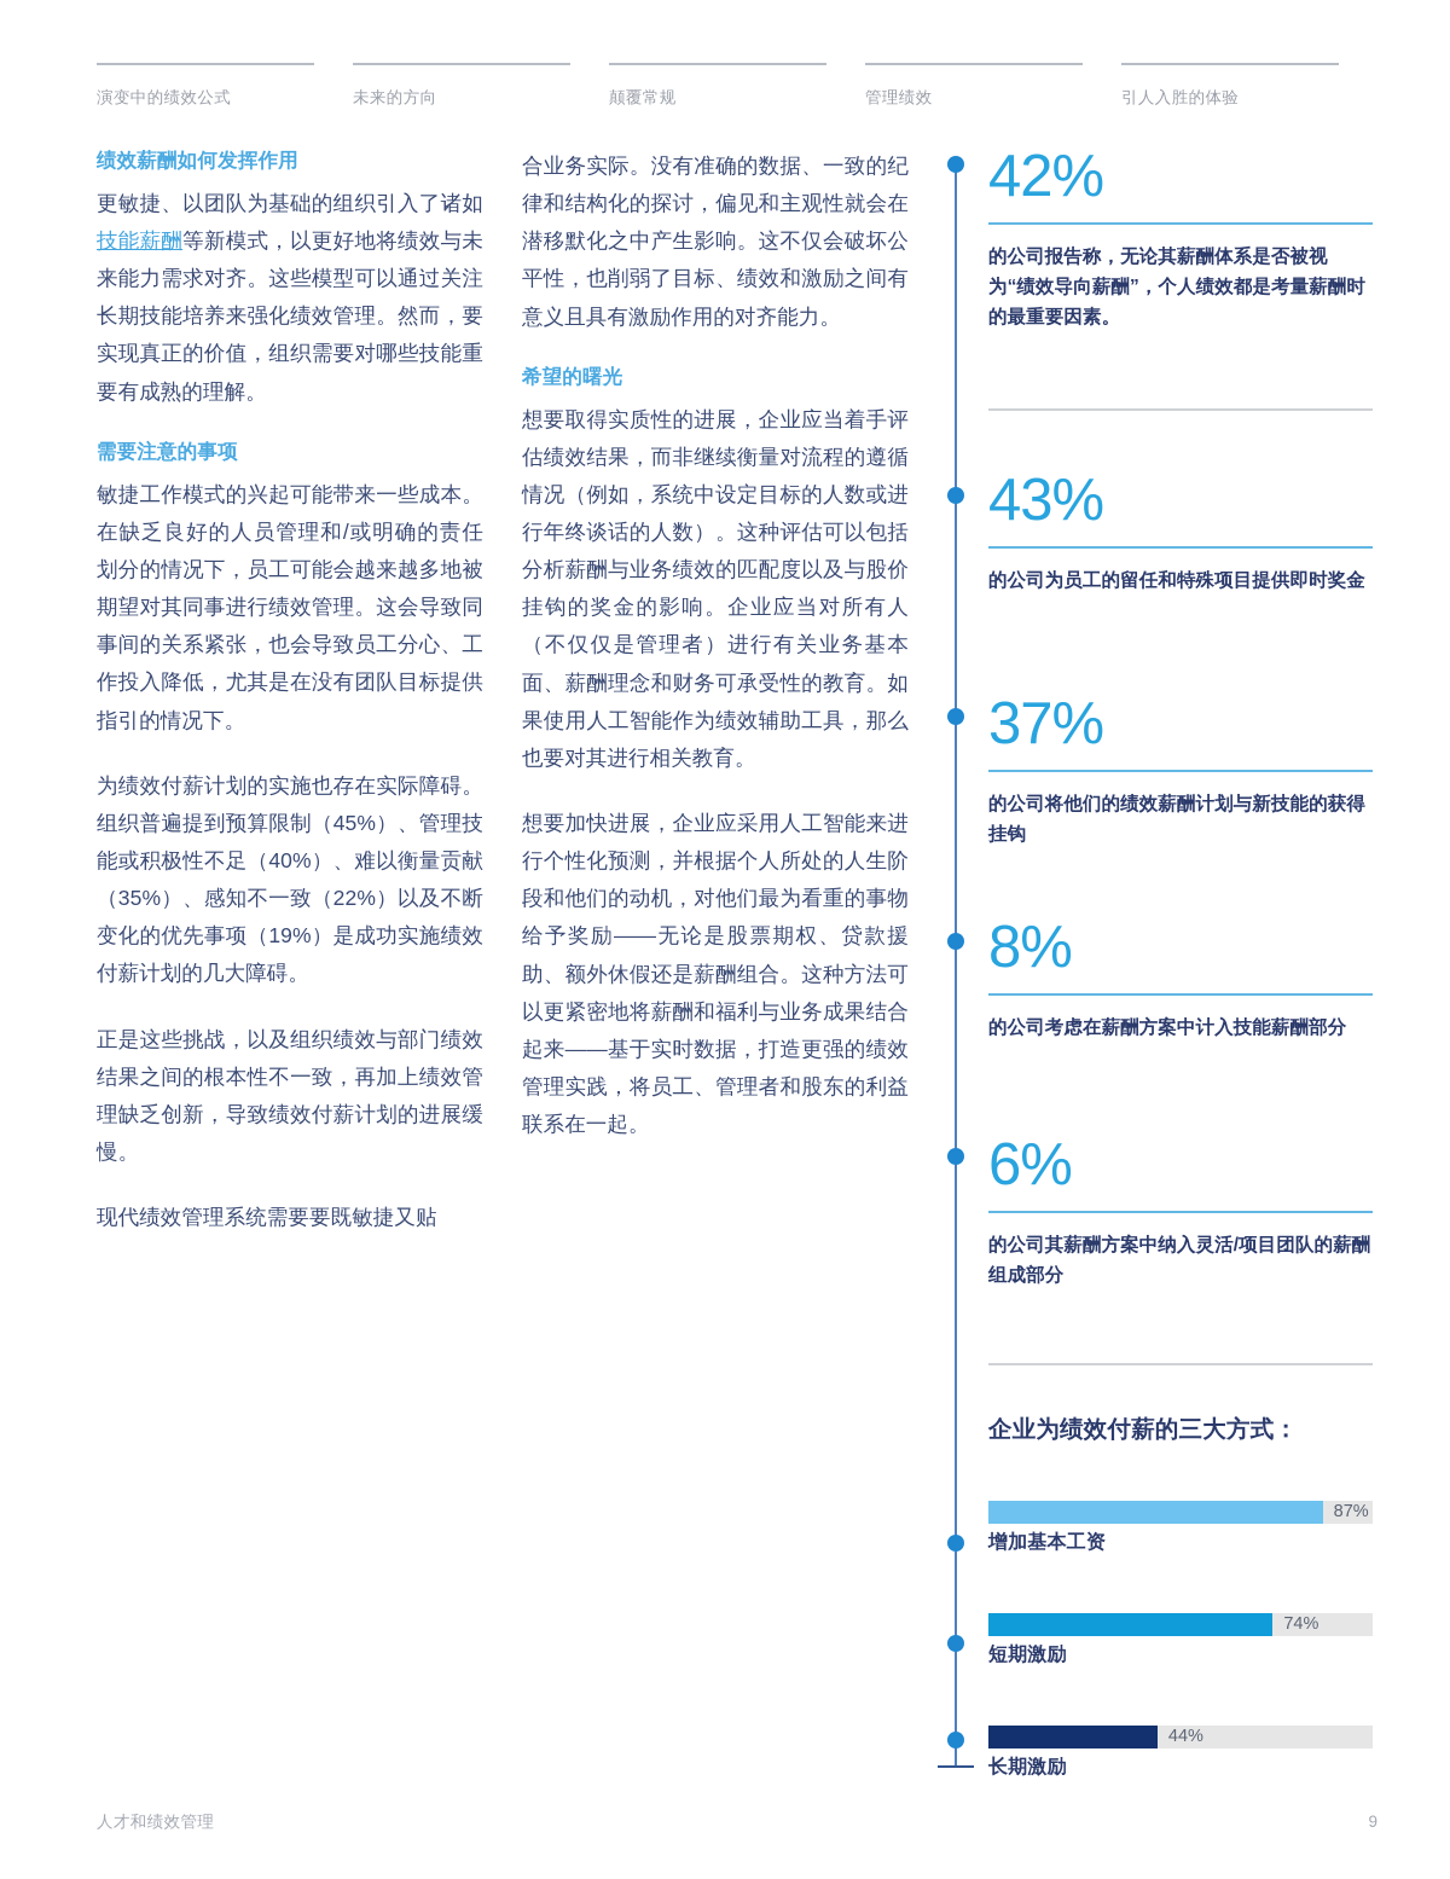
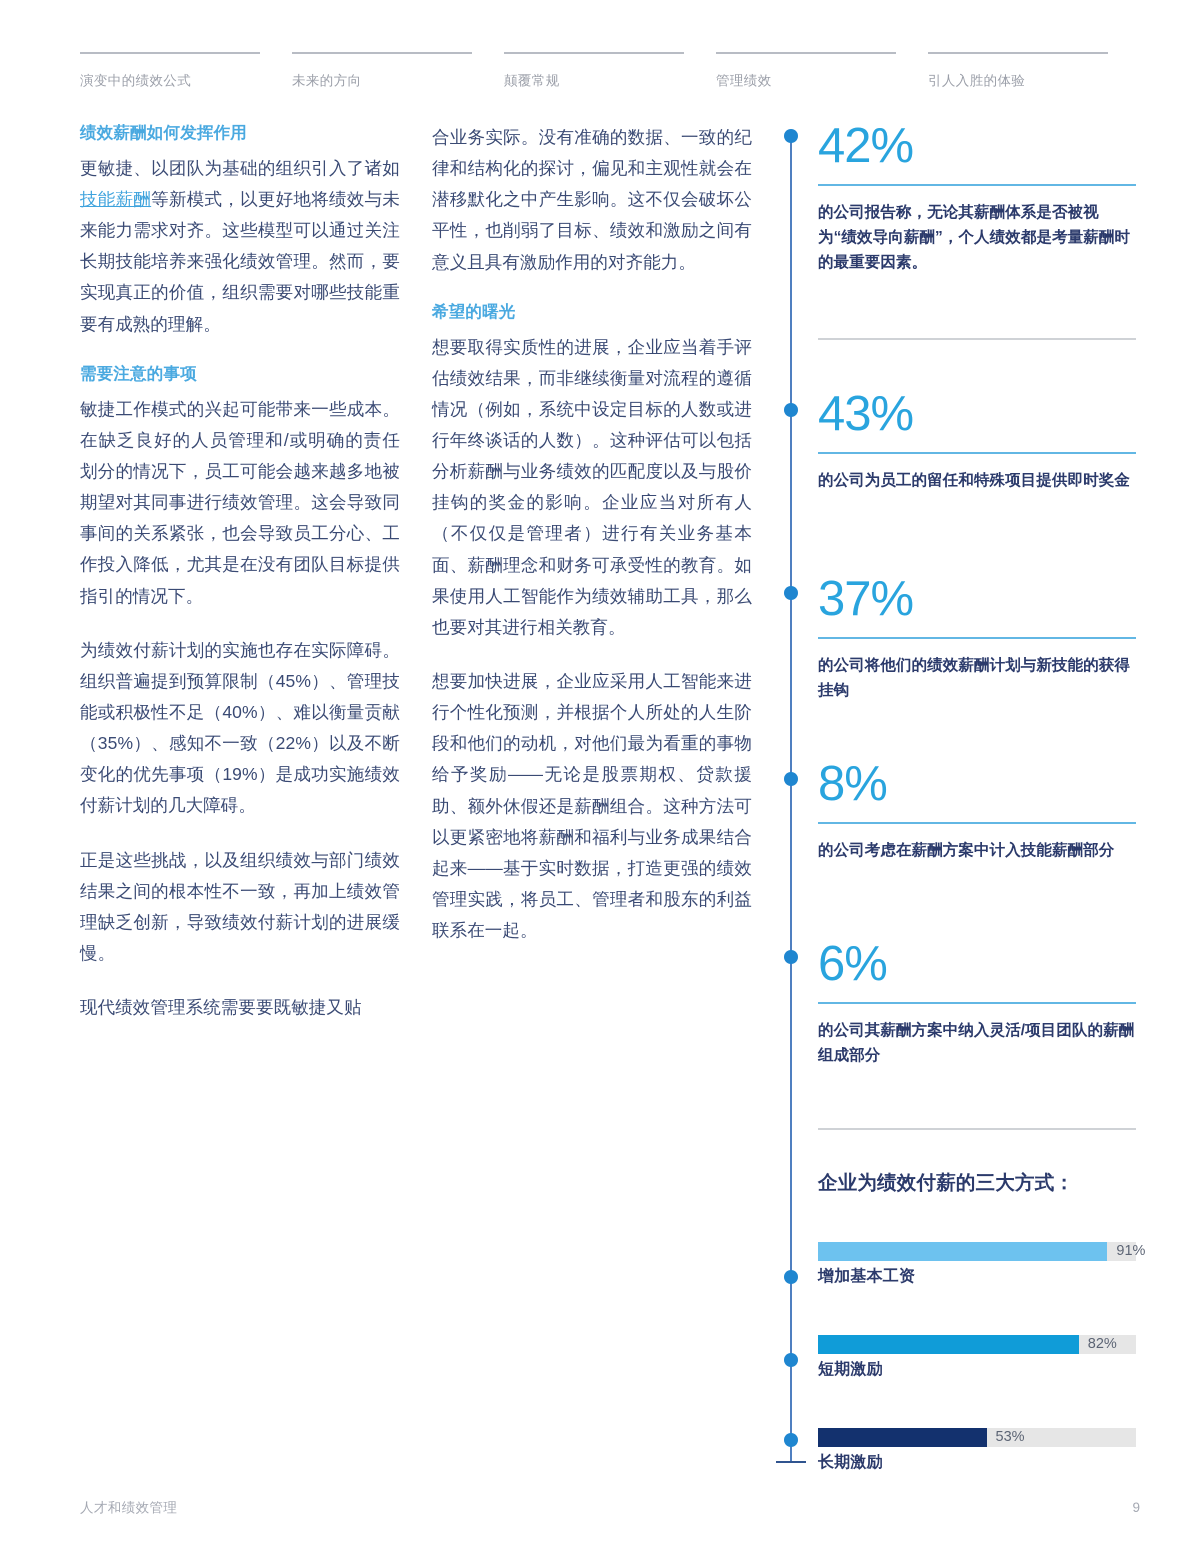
增加基本工资: 87% -> 91%
短期激励: 74% -> 82%
长期激励: 44% -> 53%
